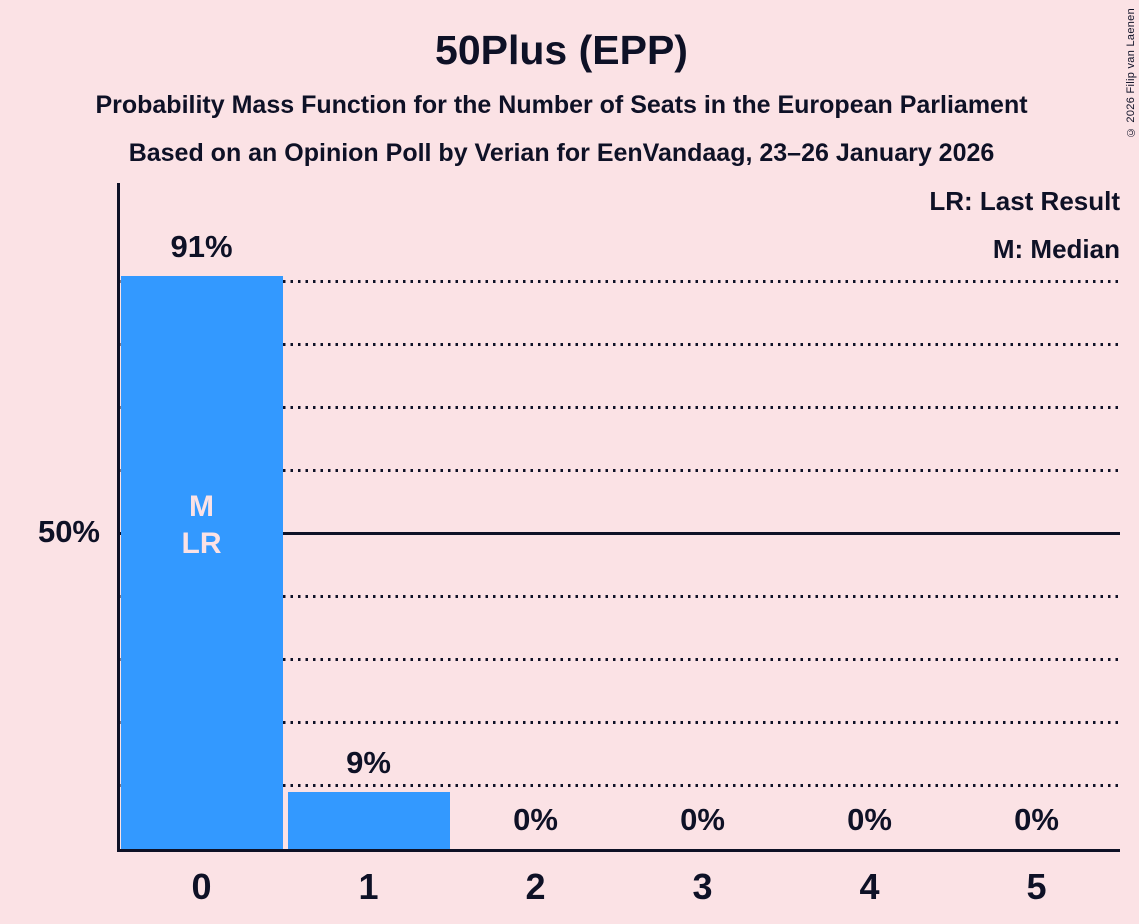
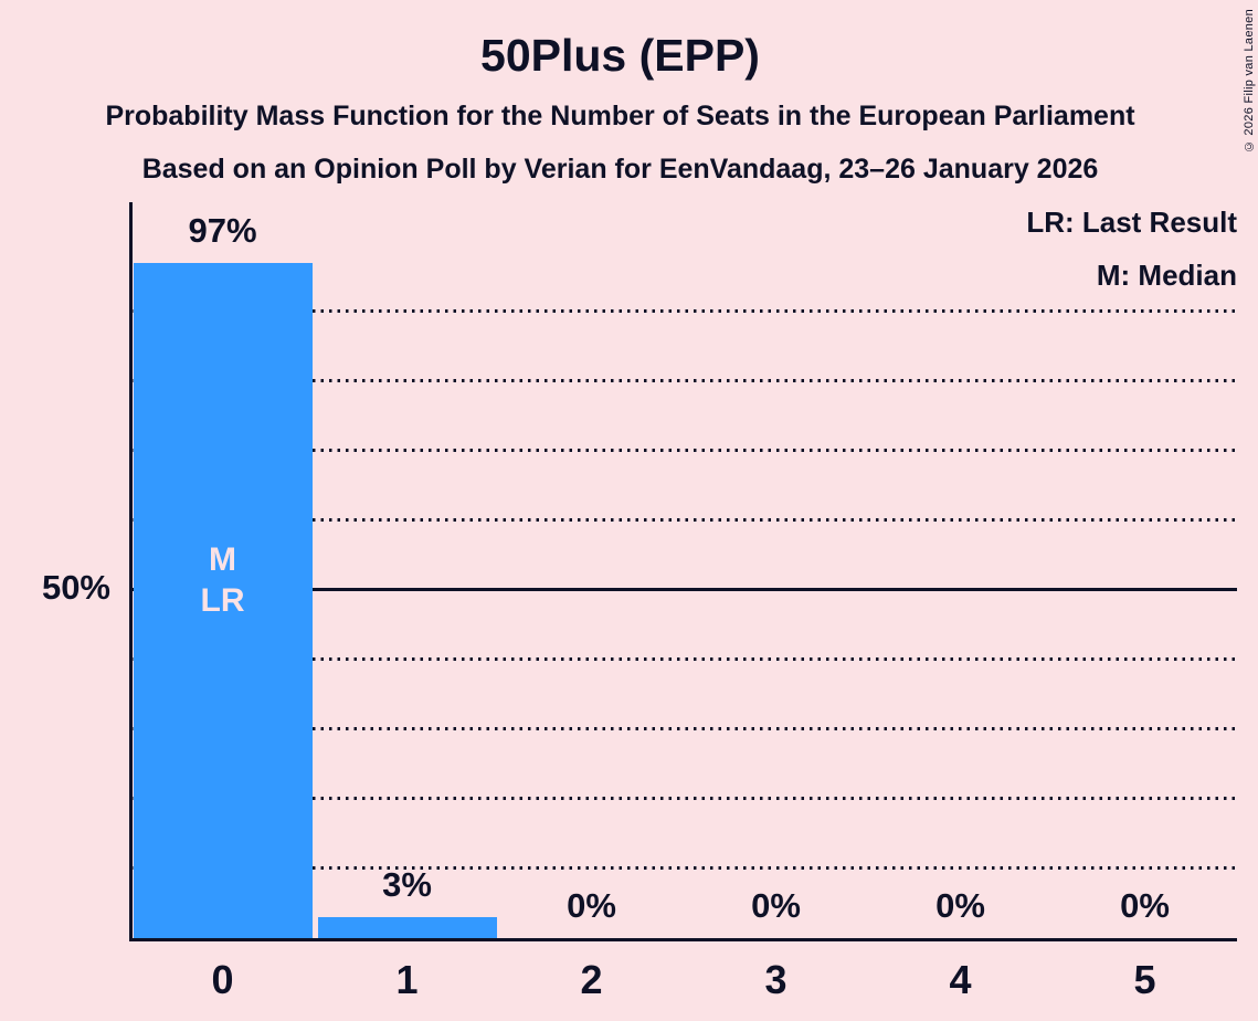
0: 91% -> 97%
1: 9% -> 3%
